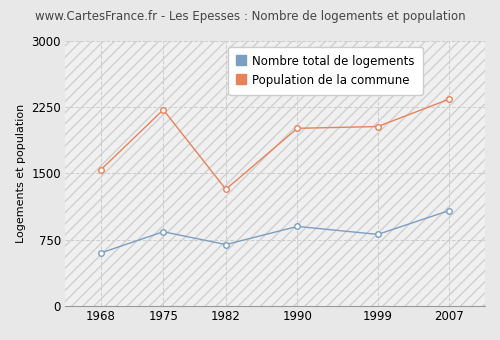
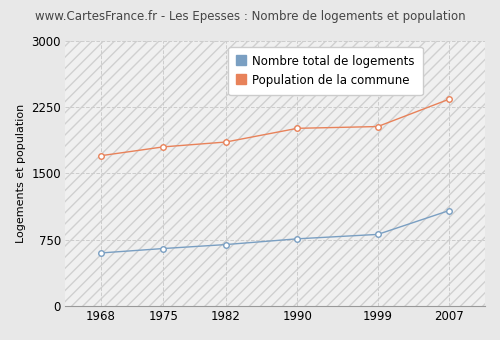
Population de la commune/1968: 1540 -> 1700
Nombre total de logements/1975: 840 -> 650
Population de la commune/1975: 2220 -> 1800
Population de la commune/1982: 1320 -> 1860
Nombre total de logements/1990: 900 -> 760
